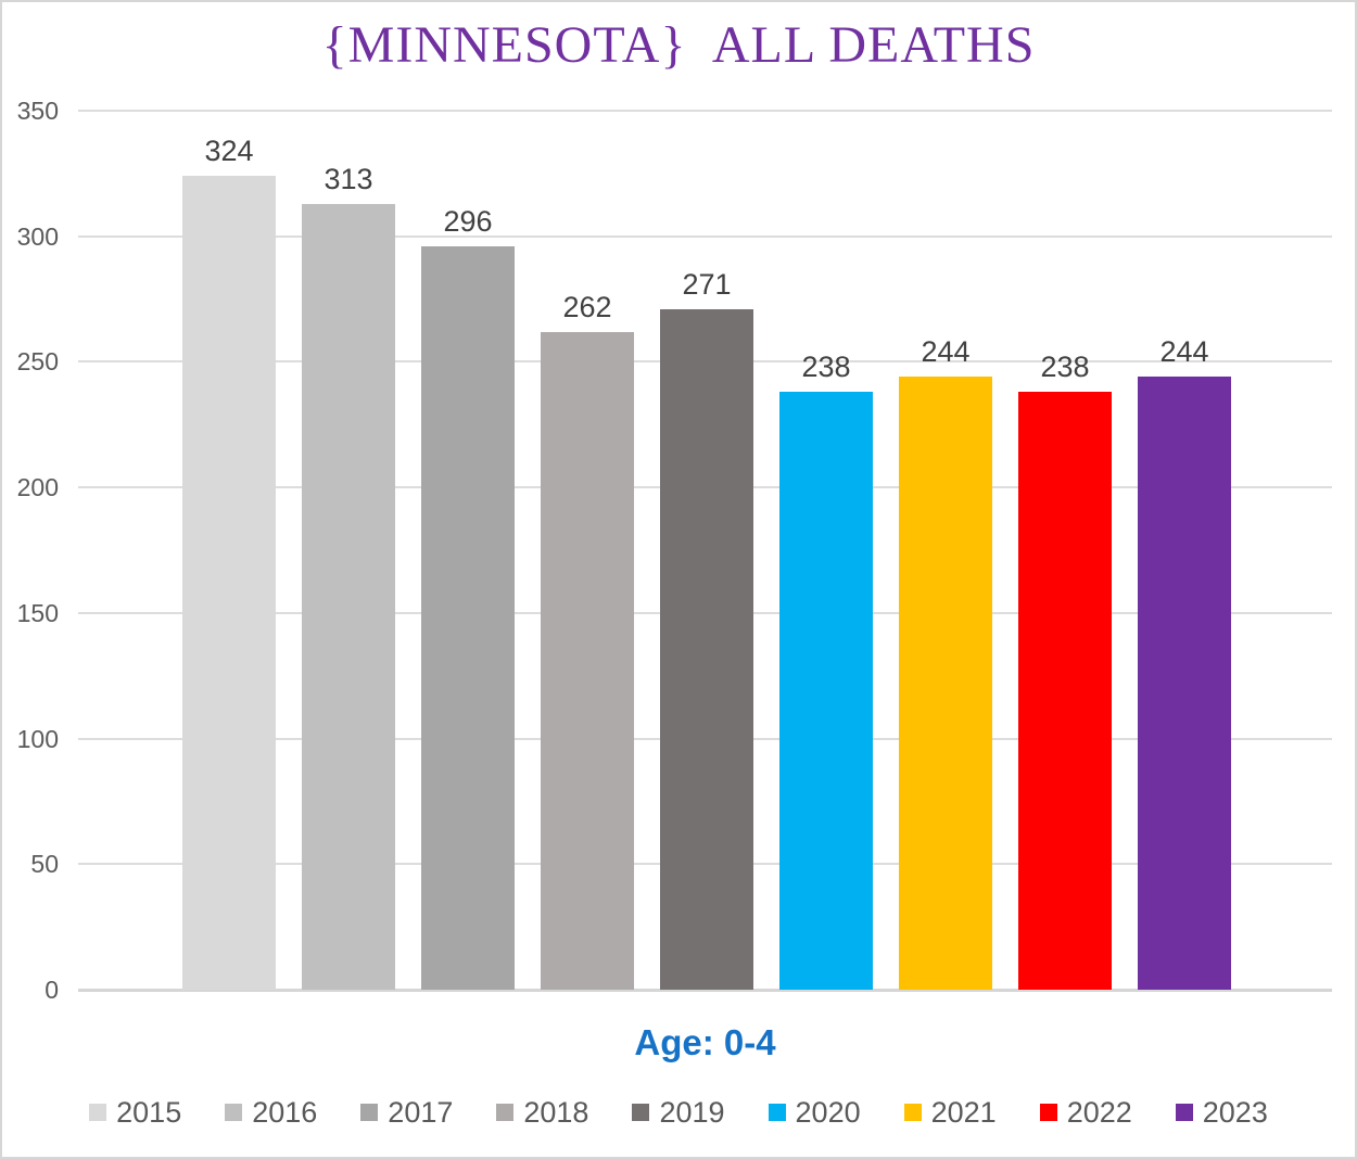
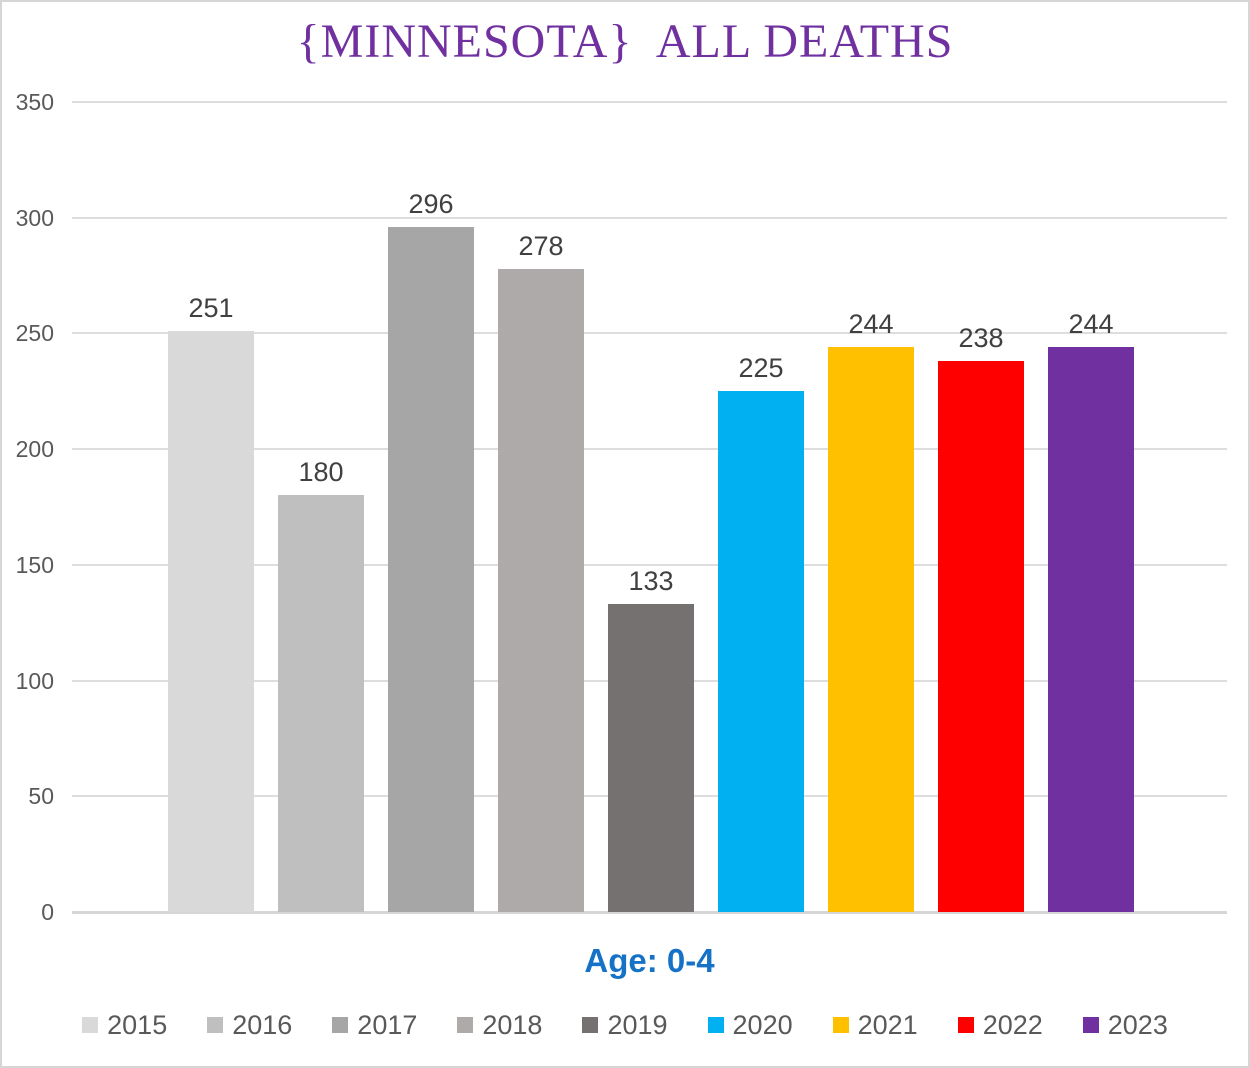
2015: 324 -> 251
2016: 313 -> 180
2018: 262 -> 278
2019: 271 -> 133
2020: 238 -> 225
